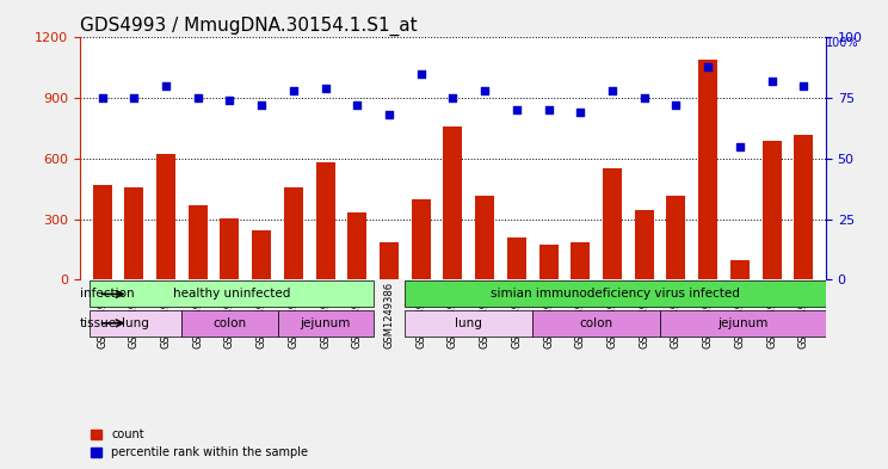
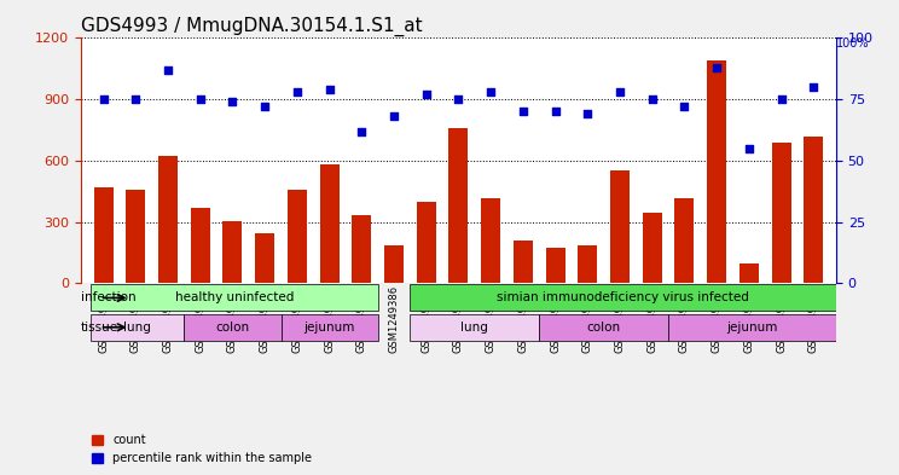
percentile rank within the sample/GSM1249393: 80 -> 87
percentile rank within the sample/GSM1249382: 72 -> 62
percentile rank within the sample/GSM1249387: 85 -> 77
percentile rank within the sample/GSM1249378: 82 -> 75
